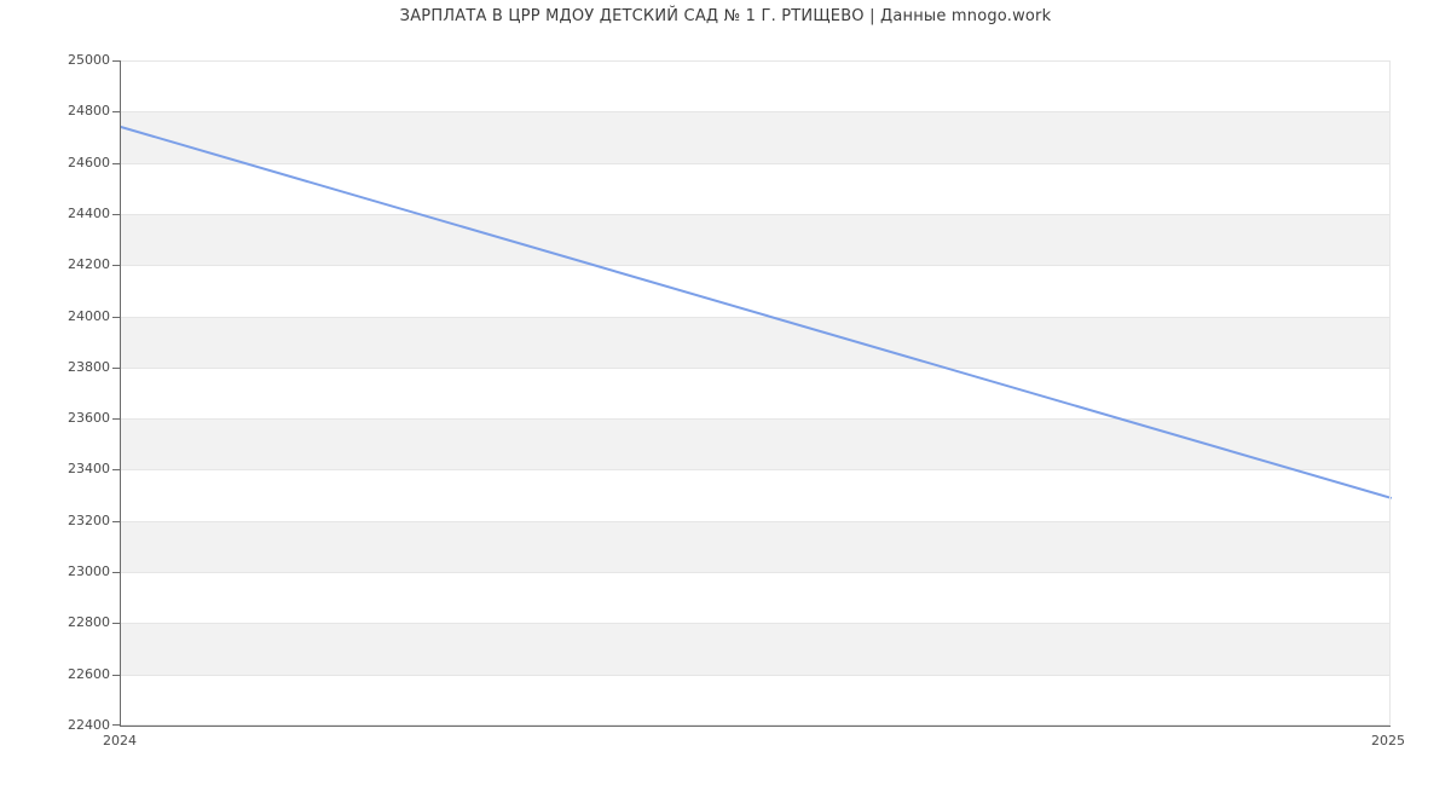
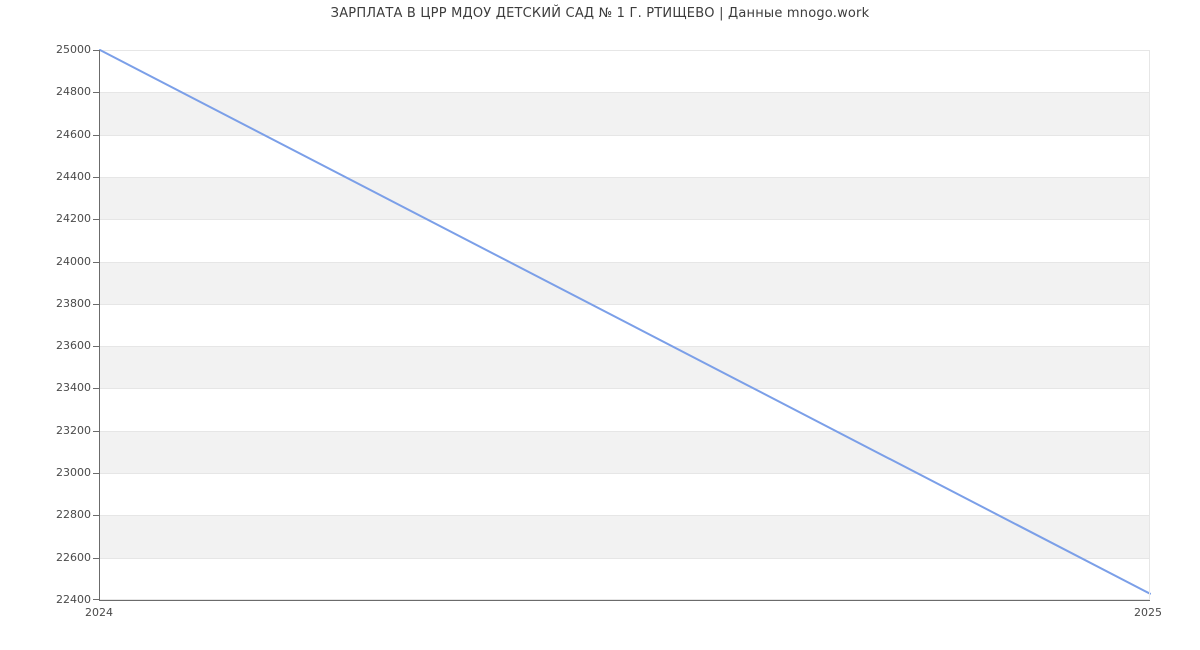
2024: 24740 -> 25000
2025: 23290 -> 22430
